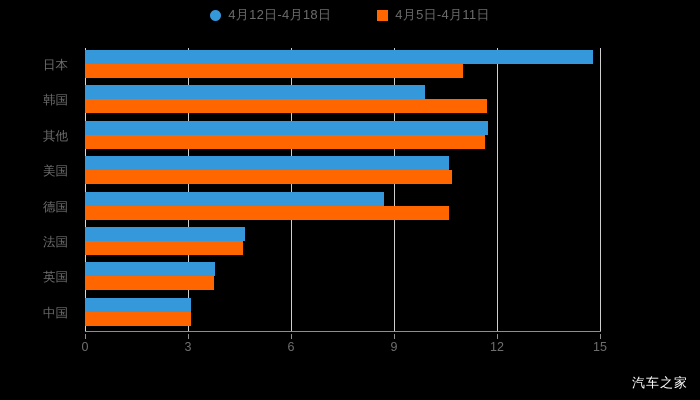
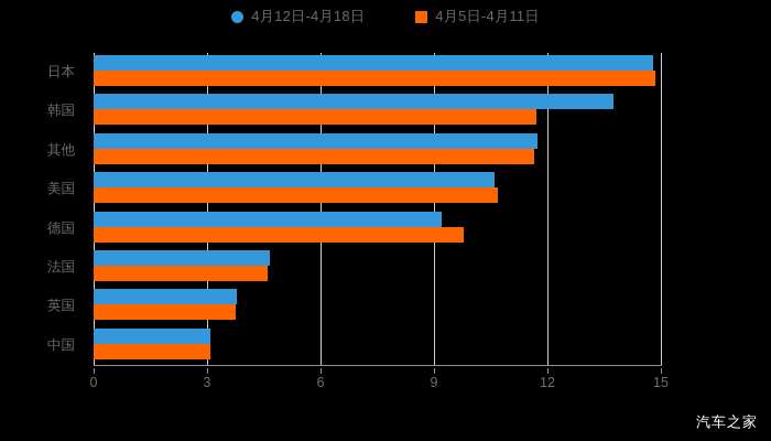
4月5日-4月11日/日本: 11.0 -> 14.8
4月12日-4月18日/韩国: 9.9 -> 13.8
4月12日-4月18日/德国: 8.7 -> 9.2
4月5日-4月11日/德国: 10.6 -> 9.8
